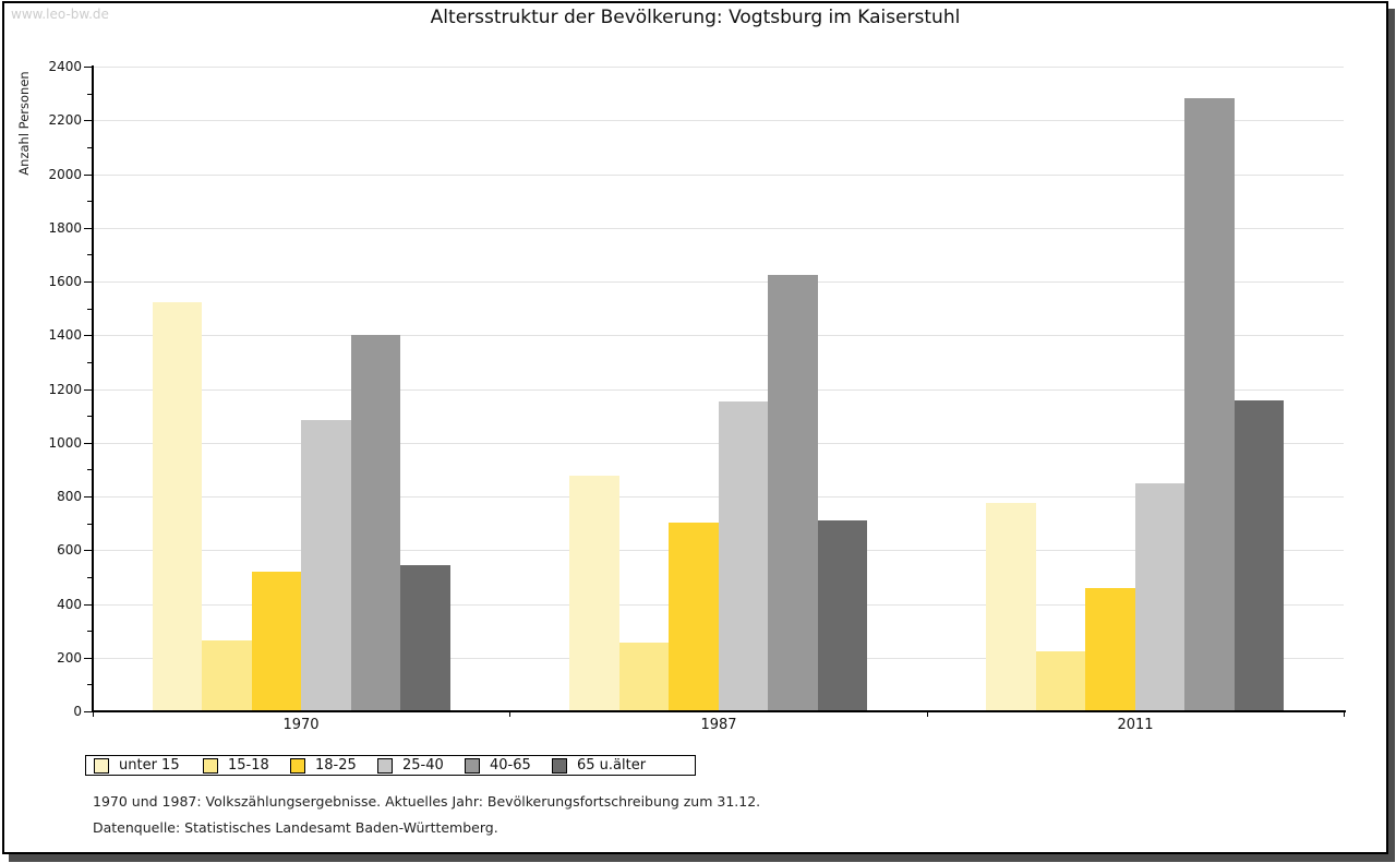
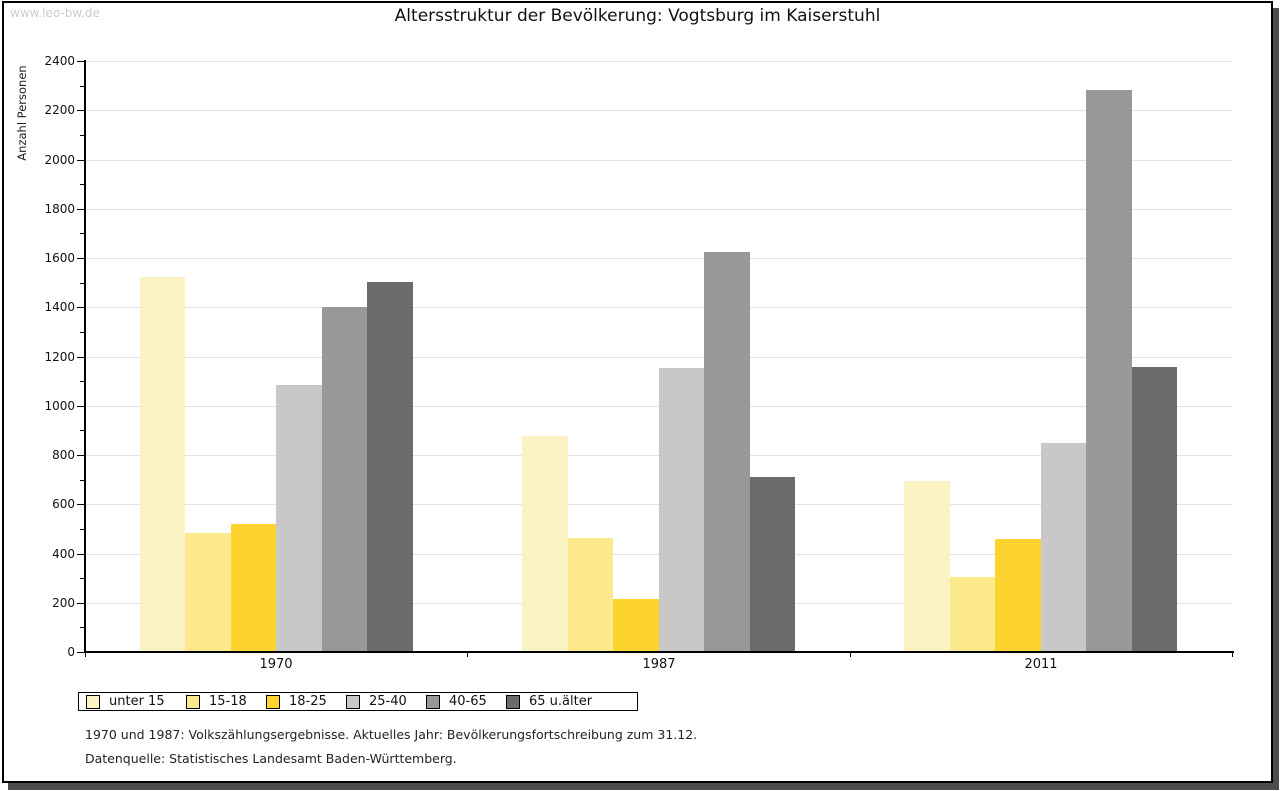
15-18/1970: 260 -> 480
65 u.älter/1970: 540 -> 1500
15-18/1987: 250 -> 460
18-25/1987: 700 -> 210
unter 15/2011: 770 -> 690
15-18/2011: 220 -> 300
